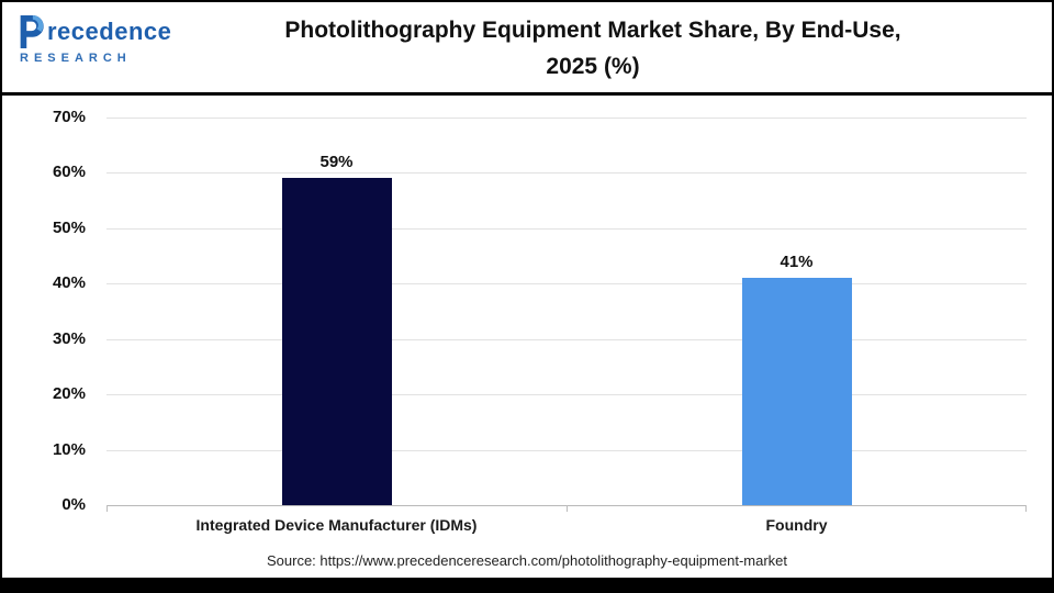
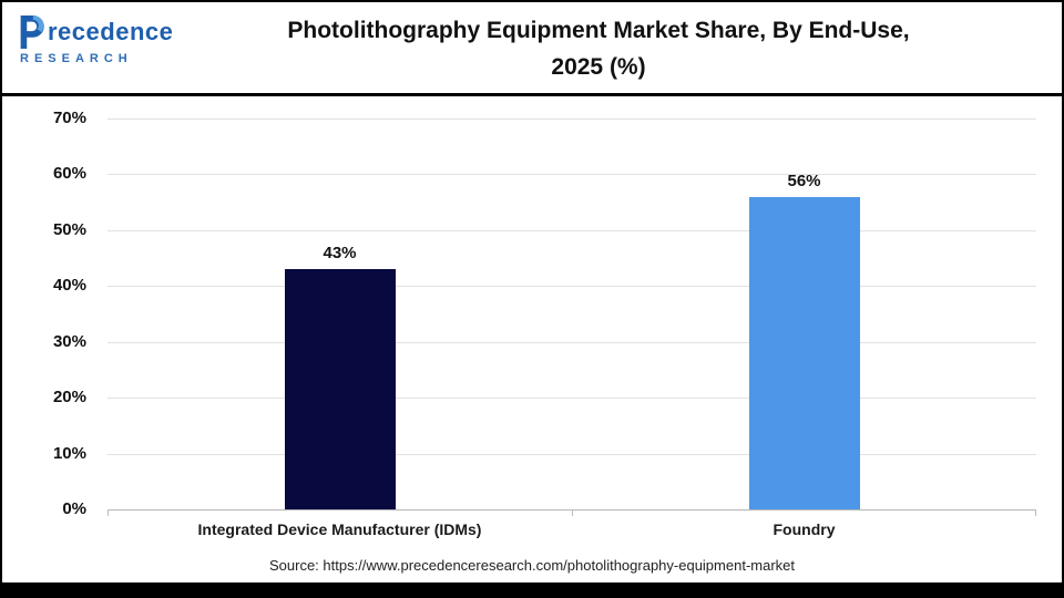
Integrated Device Manufacturer (IDMs): 59% -> 43%
Foundry: 41% -> 56%
